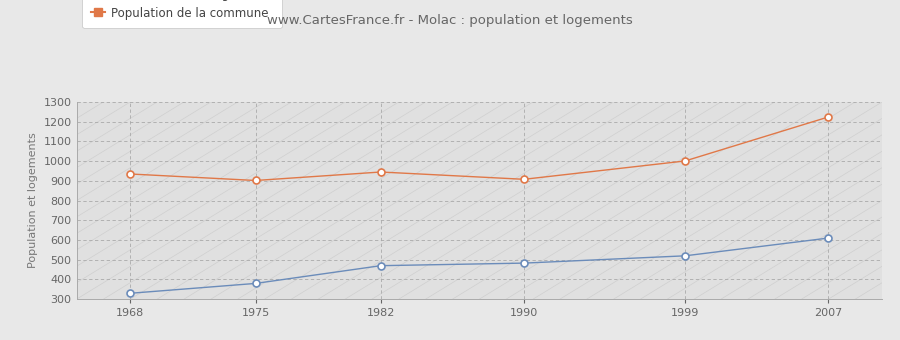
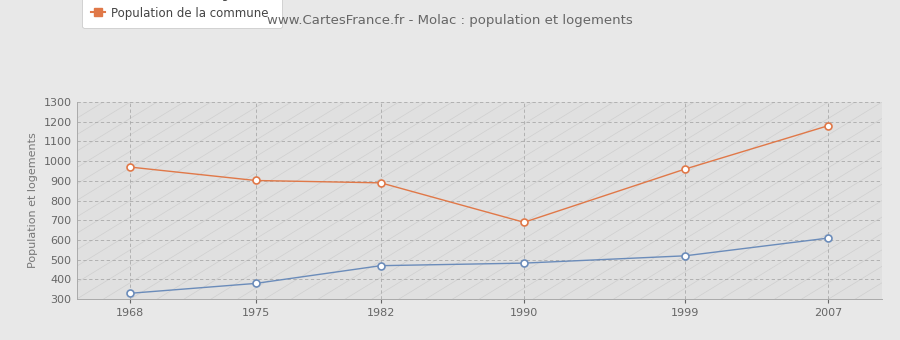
Population de la commune/1968: 940 -> 970
Population de la commune/1982: 940 -> 890
Population de la commune/1990: 910 -> 690
Population de la commune/1999: 1000 -> 960
Population de la commune/2007: 1220 -> 1180
